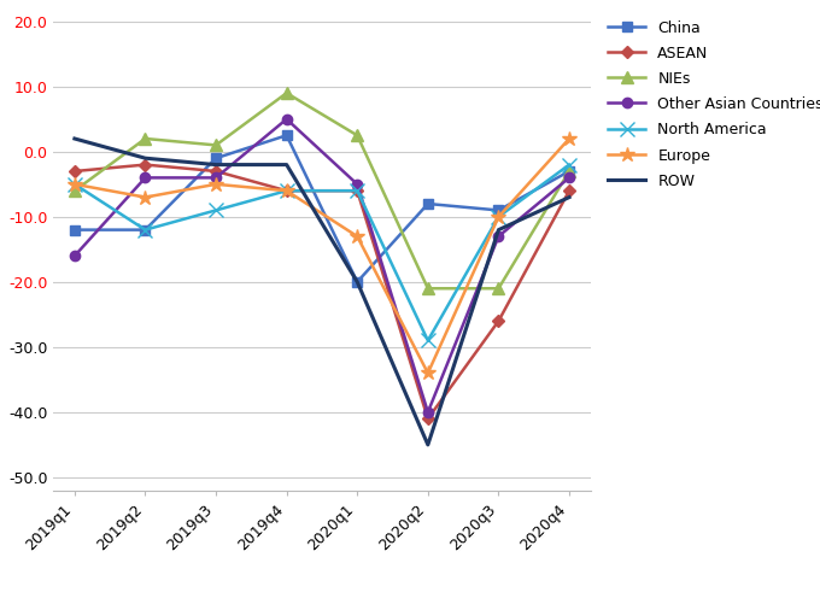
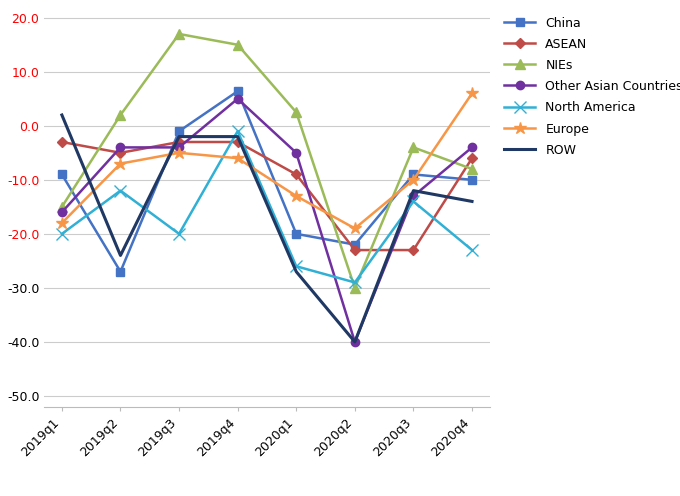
China/2019q1: -12.0 -> -9.0
NIEs/2019q1: -6.0 -> -15.0
North America/2019q1: -5 -> -20
Europe/2019q1: -5 -> -18
China/2019q2: -12.0 -> -27.0
ASEAN/2019q2: -2 -> -5
ROW/2019q2: -1 -> -24
NIEs/2019q3: 1.0 -> 17.0
North America/2019q3: -9 -> -20
China/2019q4: 2.5 -> 6.4
ASEAN/2019q4: -6 -> -3
NIEs/2019q4: 9.0 -> 15.0
North America/2019q4: -6 -> -1
ASEAN/2020q1: -6 -> -9
North America/2020q1: -6 -> -26
ROW/2020q1: -20 -> -27
China/2020q2: -8.0 -> -22.0
ASEAN/2020q2: -41 -> -23
NIEs/2020q2: -21.0 -> -30.0
Europe/2020q2: -34 -> -19
ROW/2020q2: -45 -> -40
ASEAN/2020q3: -26 -> -23
NIEs/2020q3: -21.0 -> -4.0
North America/2020q3: -10 -> -14
China/2020q4: -3.0 -> -10.0
NIEs/2020q4: -3.0 -> -8.0
North America/2020q4: -2 -> -23
Europe/2020q4: 2 -> 6
ROW/2020q4: -7 -> -14
